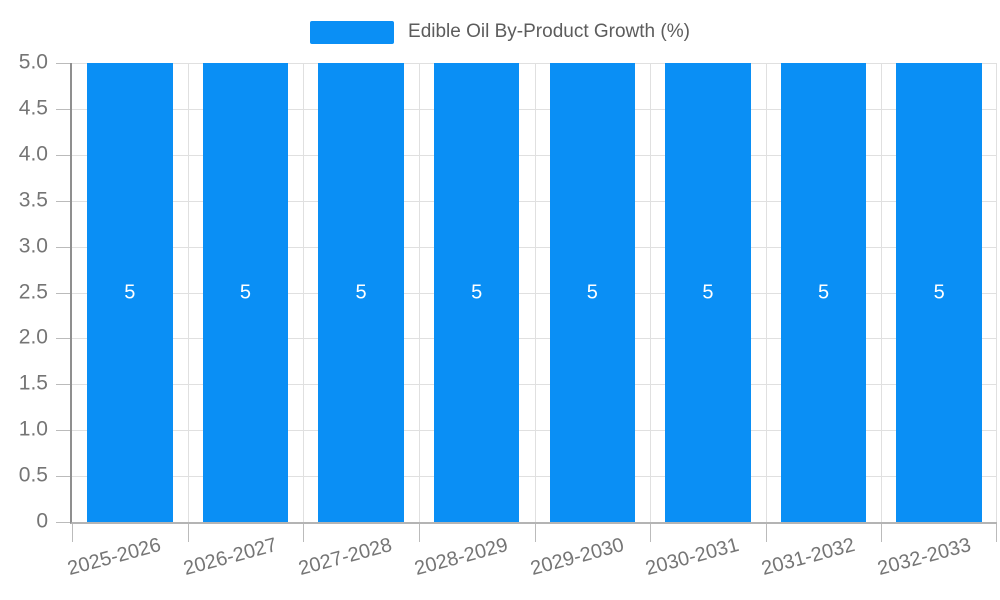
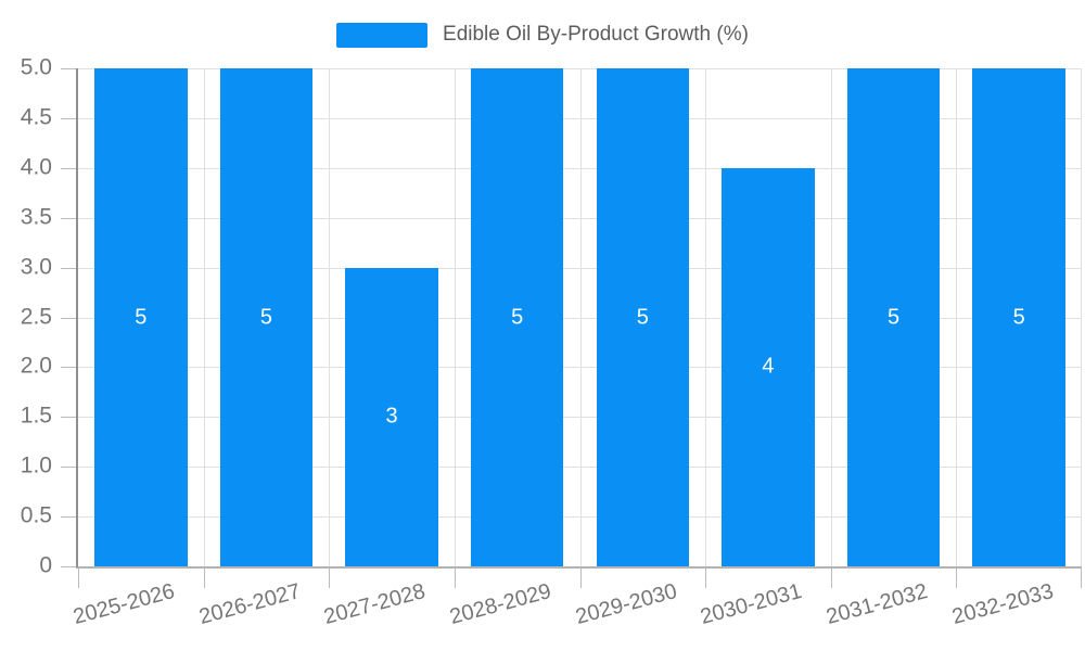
2027-2028: 5 -> 3
2030-2031: 5 -> 4
